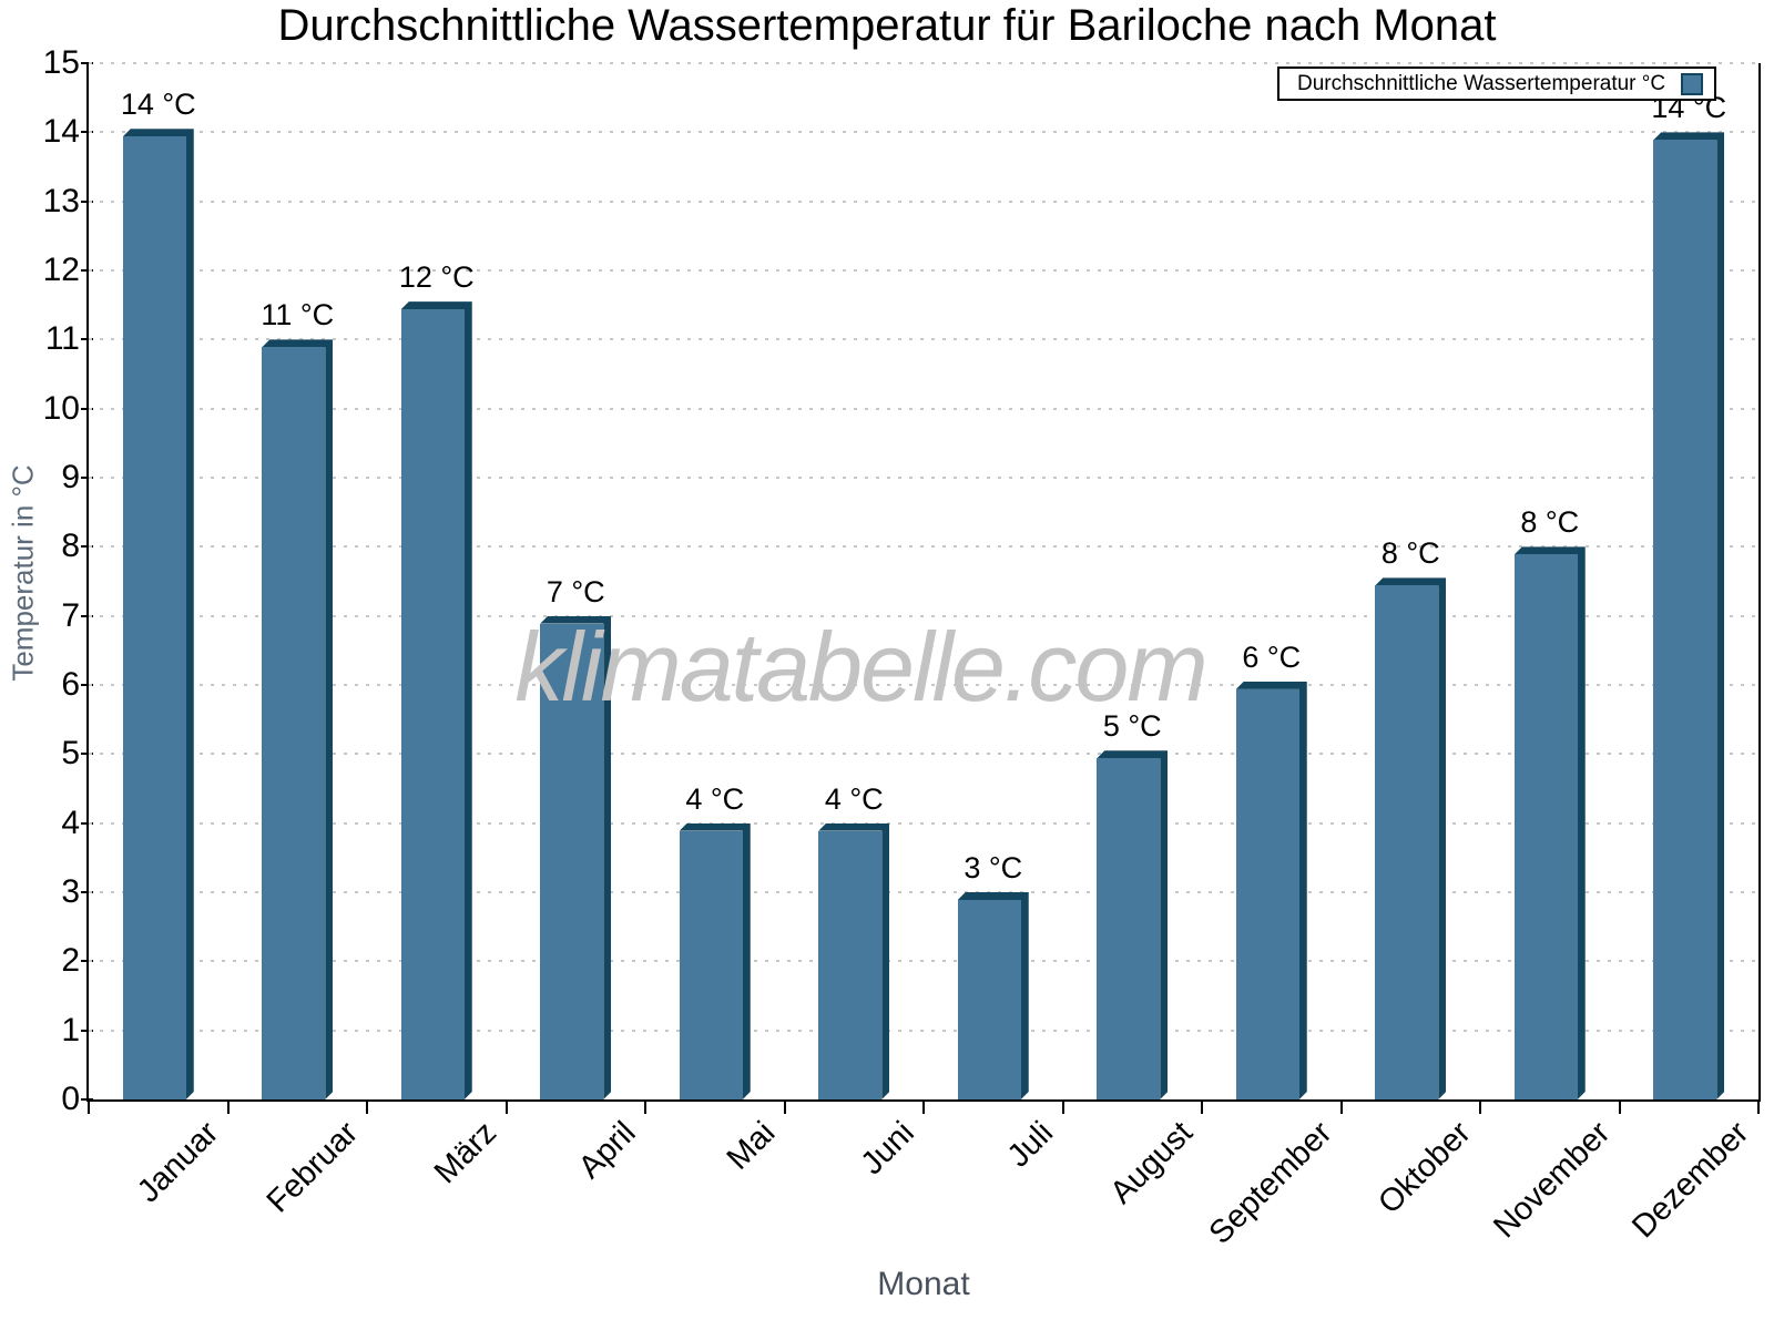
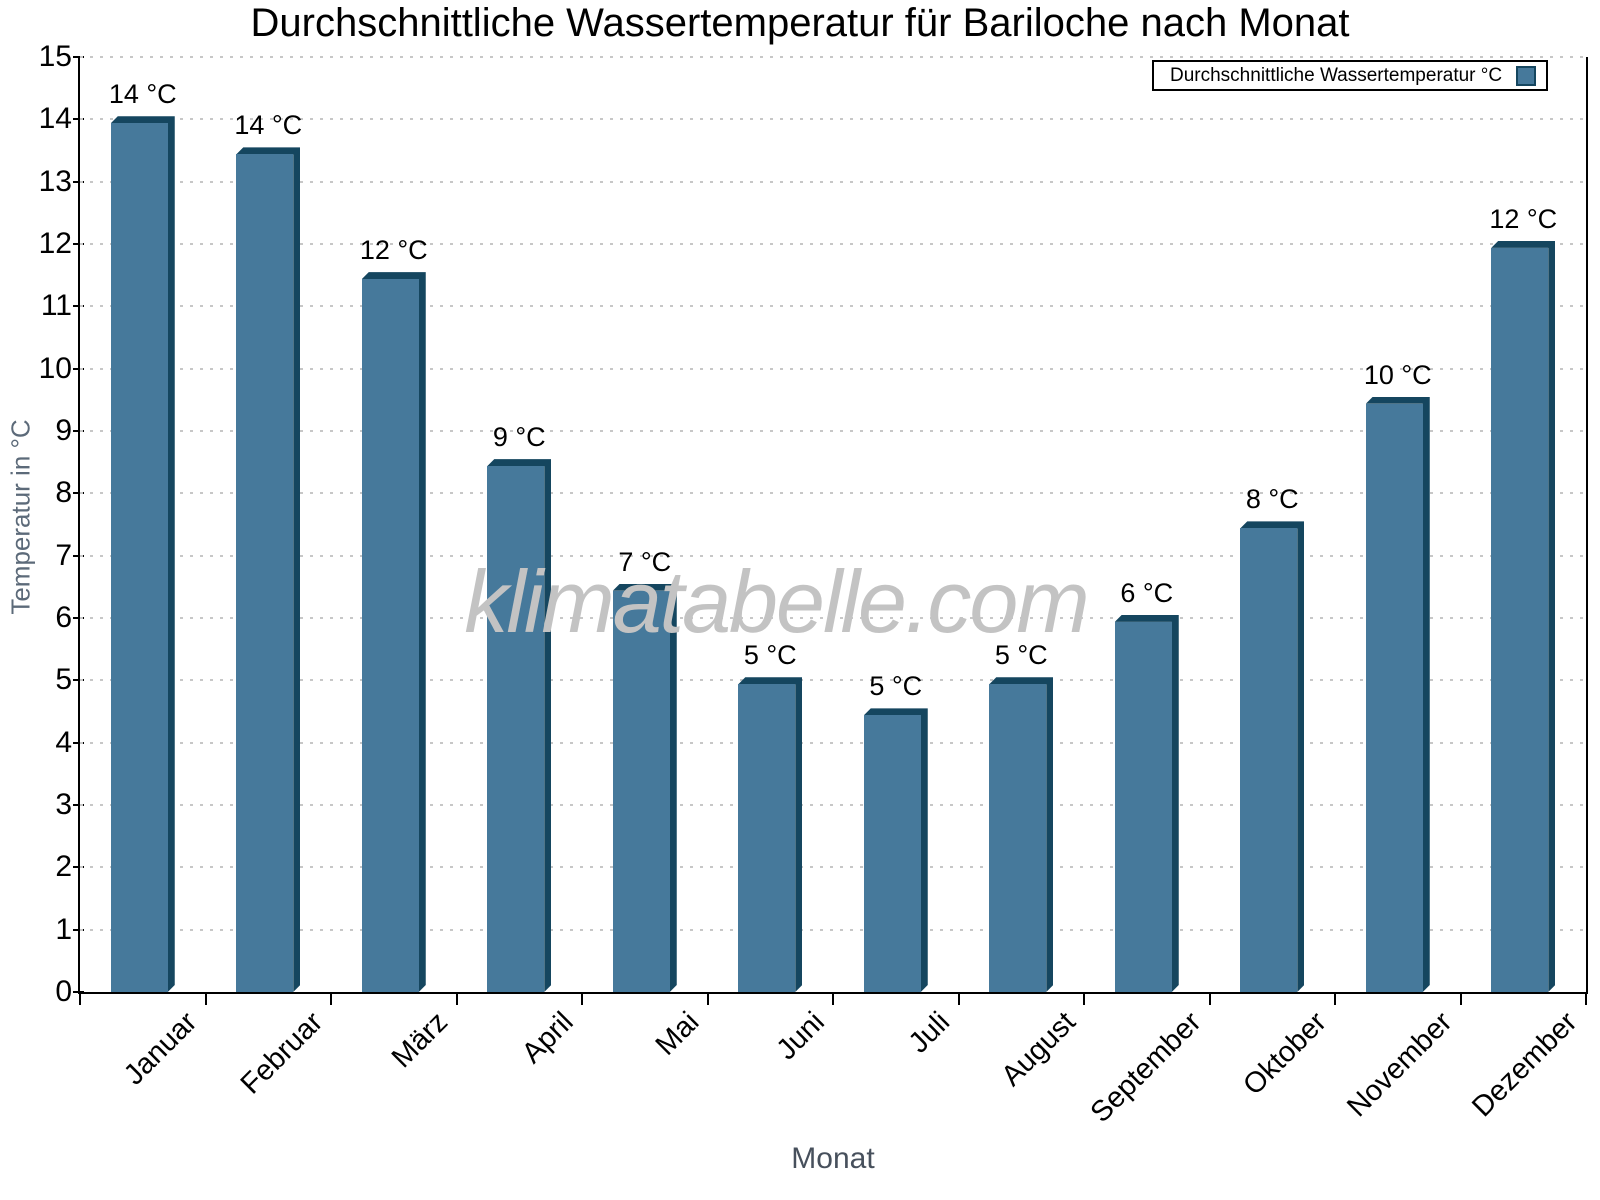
Februar: 11 -> 14
April: 7 -> 9
Mai: 4 -> 7
Juni: 4 -> 5
Juli: 3 -> 5
November: 8 -> 10
Dezember: 14 -> 12
